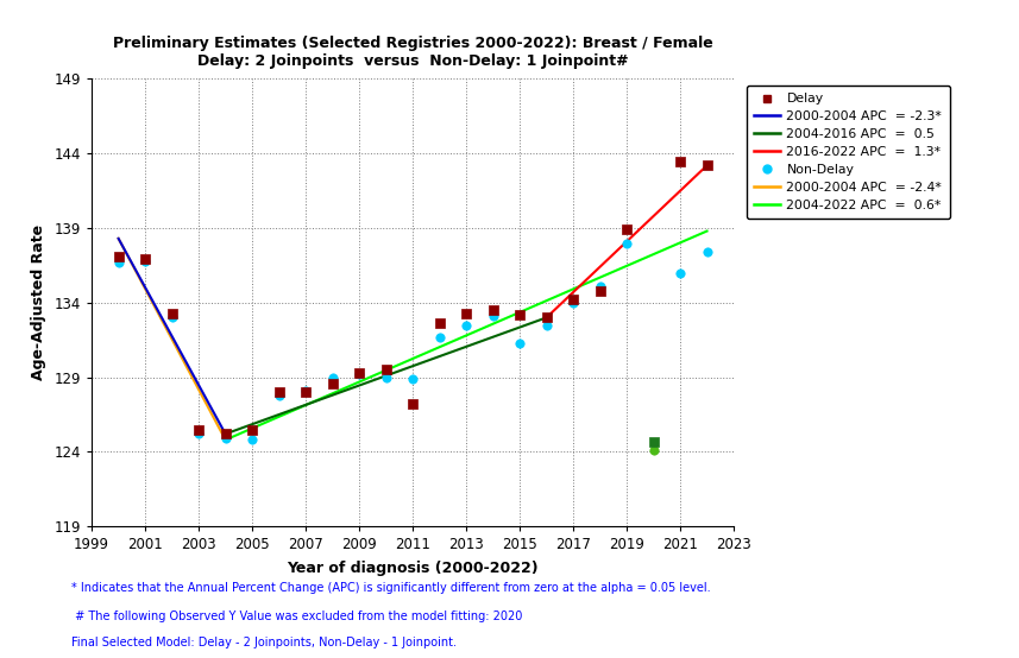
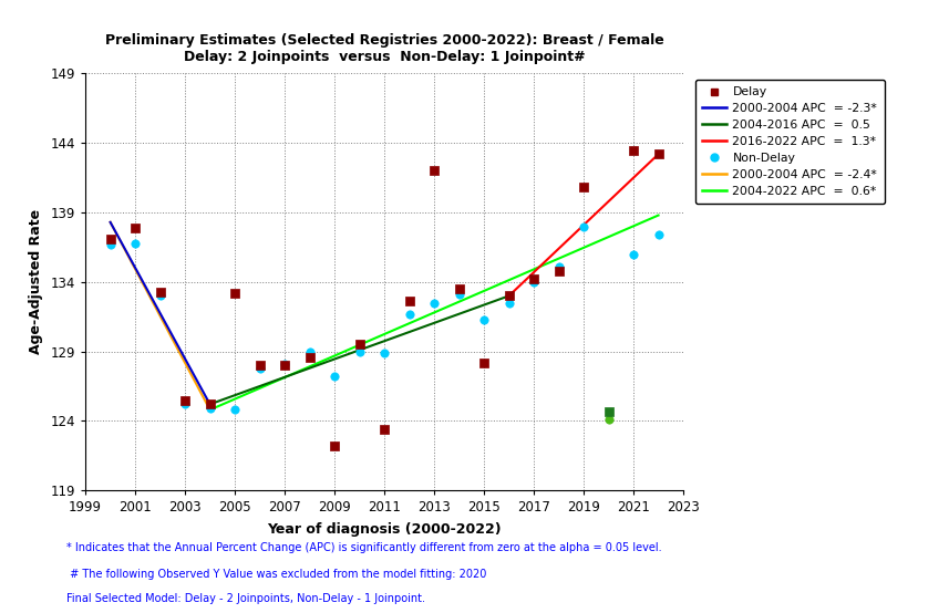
Delay/2001: 136.9 -> 137.9
Delay/2005: 125.5 -> 133.2
Delay/2009: 129.3 -> 122.2
Non-Delay/2009: 129.2 -> 127.2
Delay/2011: 127.2 -> 123.4
Delay/2013: 133.3 -> 142.0
Delay/2015: 133.2 -> 128.2
Delay/2019: 138.9 -> 140.8
